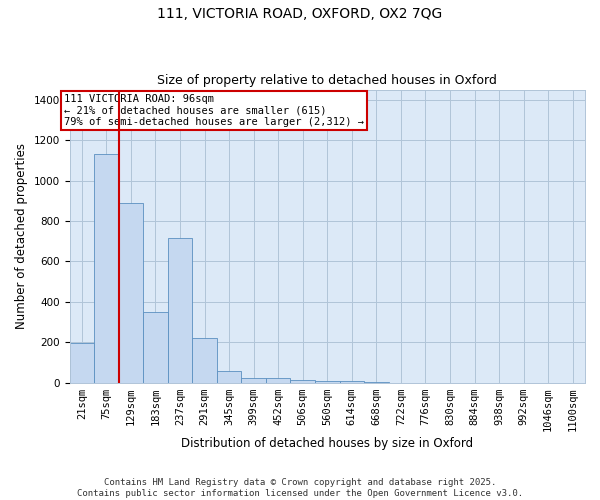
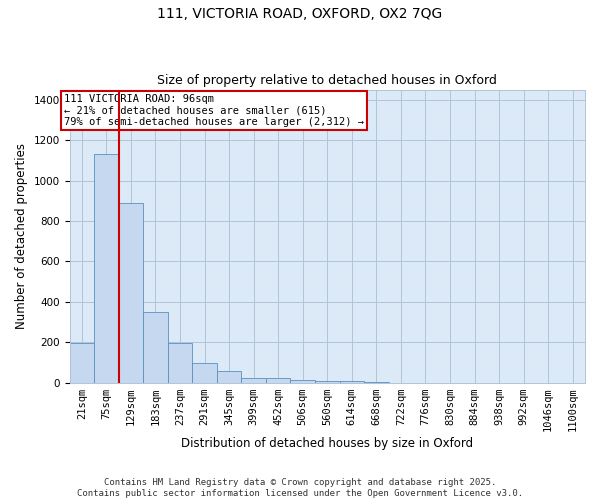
237sqm: 715 -> 195
291sqm: 220 -> 100
